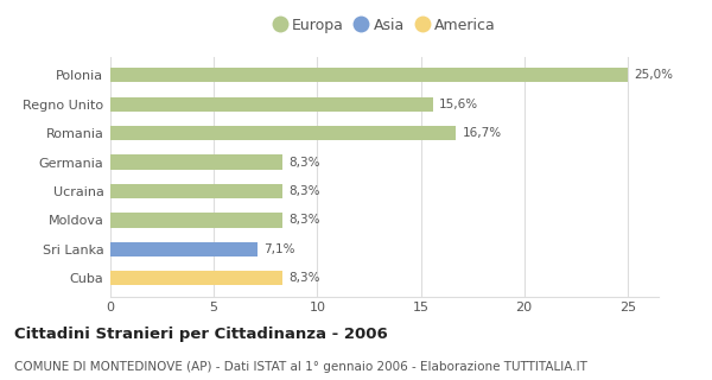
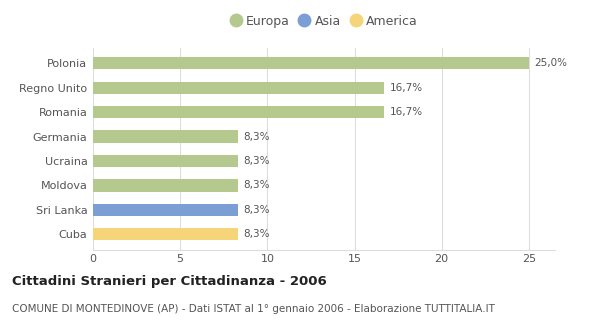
Regno Unito: 15,6% -> 16,7%
Sri Lanka: 7,1% -> 8,3%
